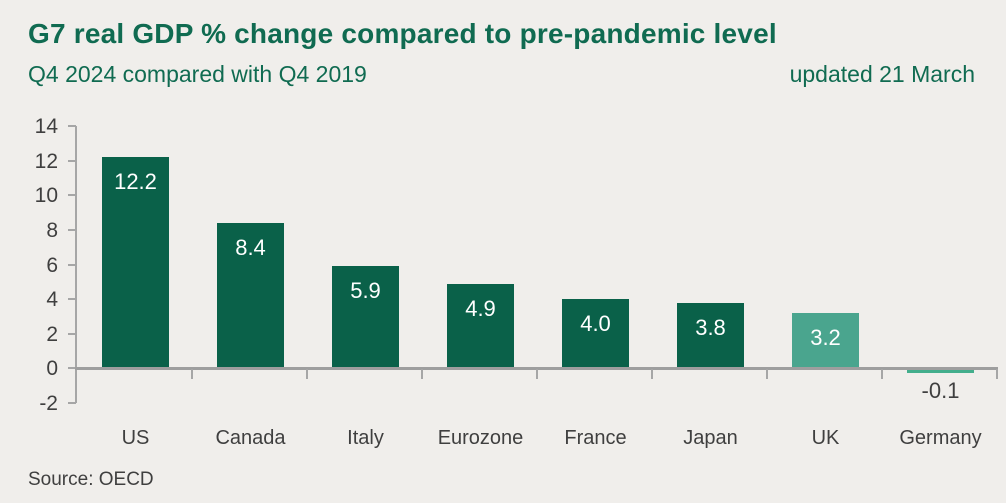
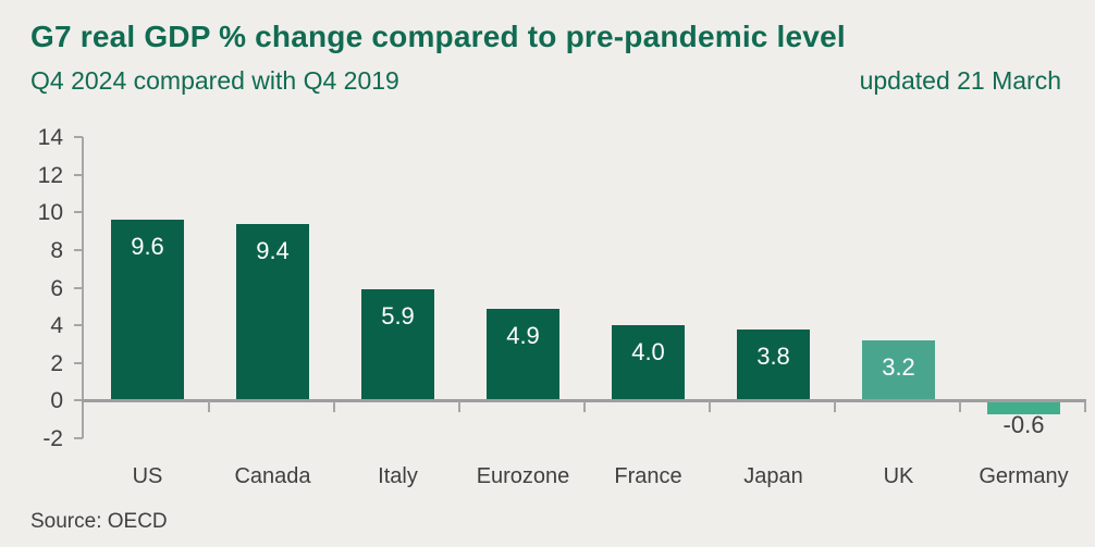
US: 12.2 -> 9.6
Canada: 8.4 -> 9.4
Germany: -0.1 -> -0.6
